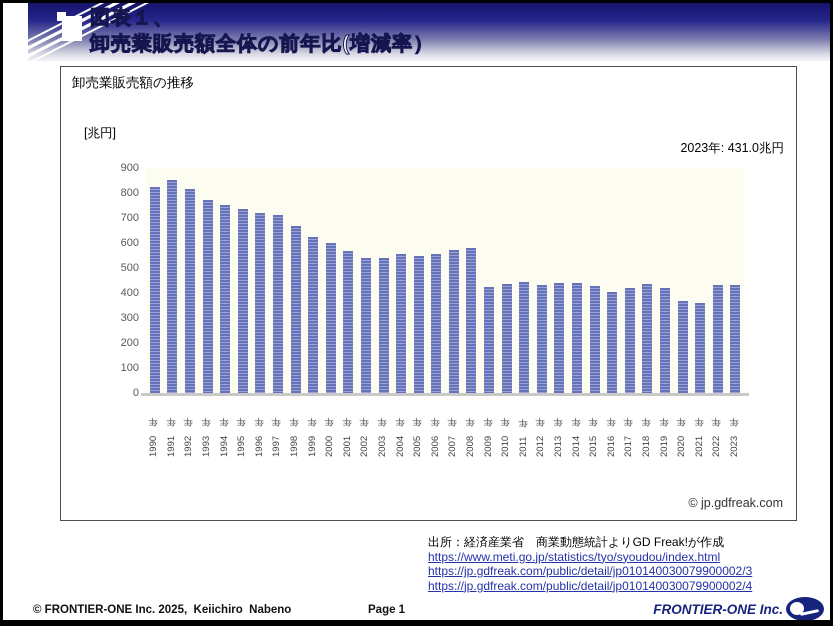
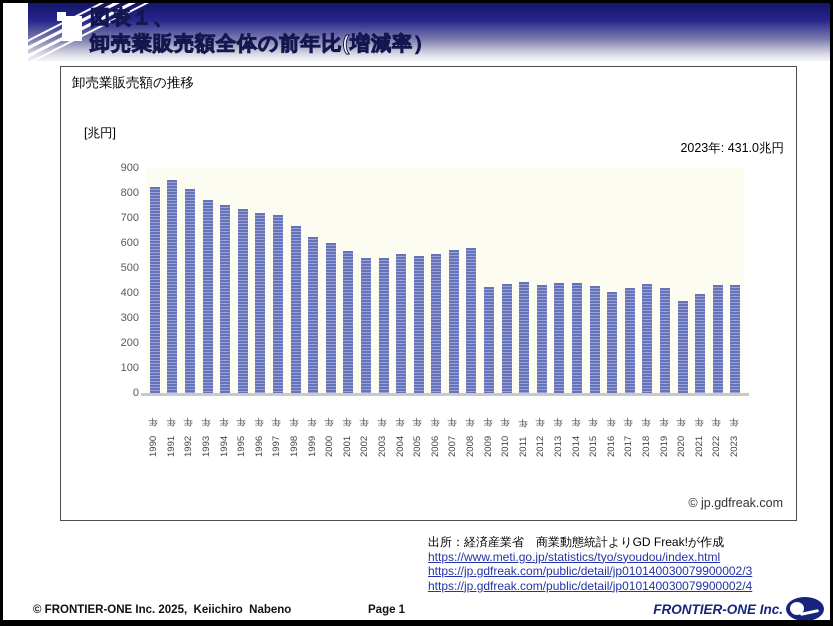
2021年: 360 -> 400
